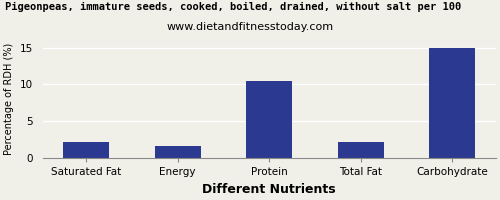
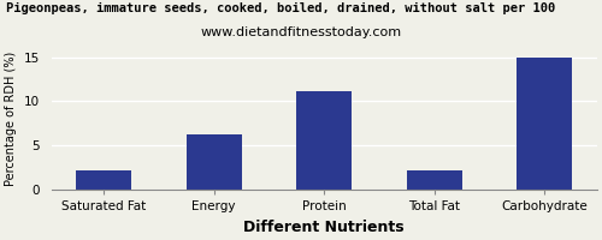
Energy: 1.6 -> 6.2
Protein: 10.4 -> 11.2
